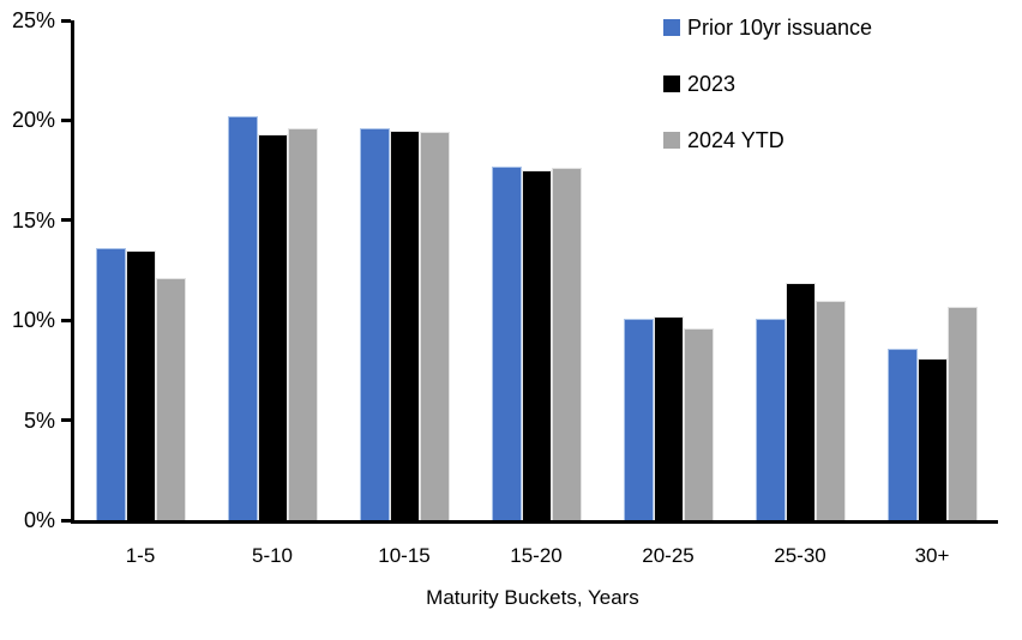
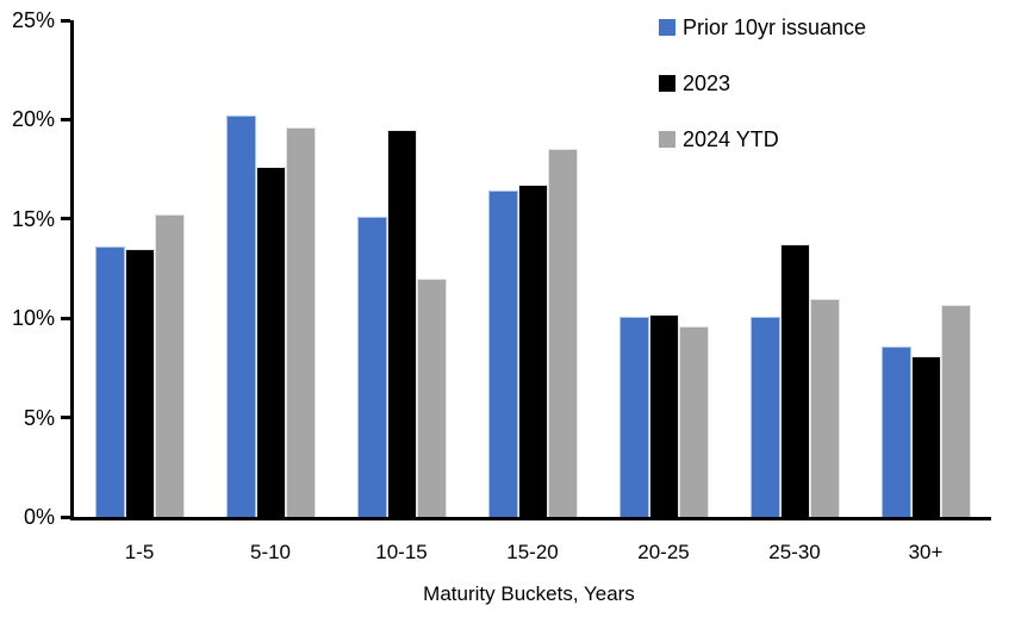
2024 YTD/1-5: 12.1% -> 15.2%
2023/5-10: 19.3% -> 17.6%
Prior 10yr issuance/10-15: 19.6% -> 15.1%
2024 YTD/10-15: 19.4% -> 12.0%
Prior 10yr issuance/15-20: 17.7% -> 16.4%
2023/15-20: 17.5% -> 16.7%
2024 YTD/15-20: 17.6% -> 18.5%
2023/25-30: 11.9% -> 13.7%
